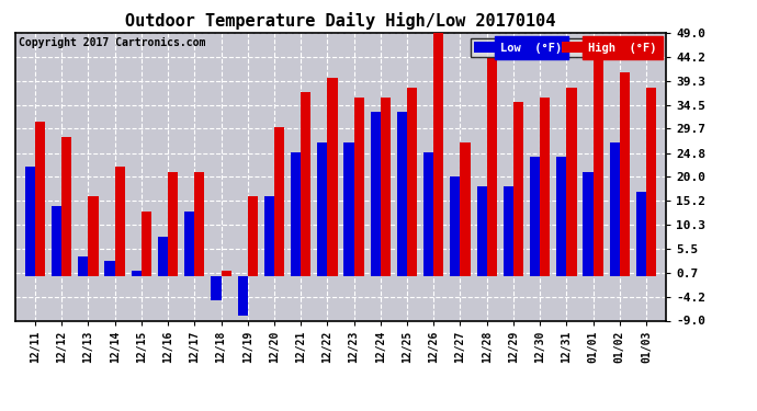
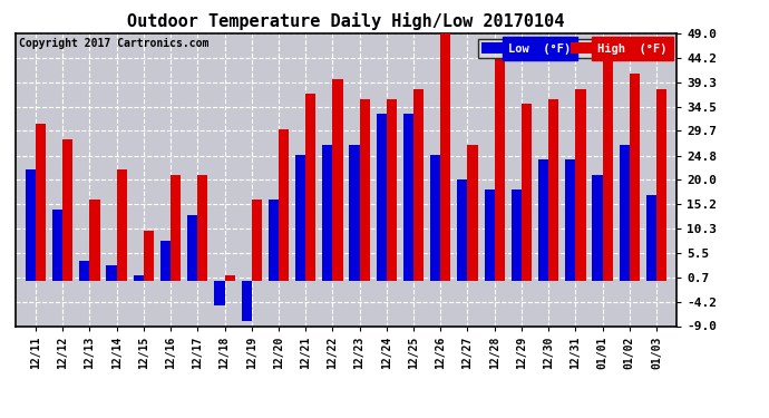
High (°F)/12/15: 13 -> 10
